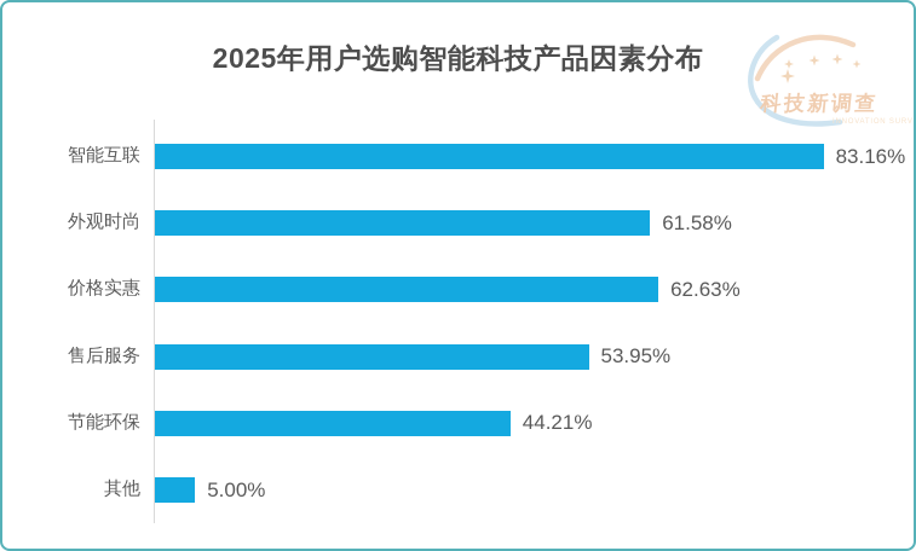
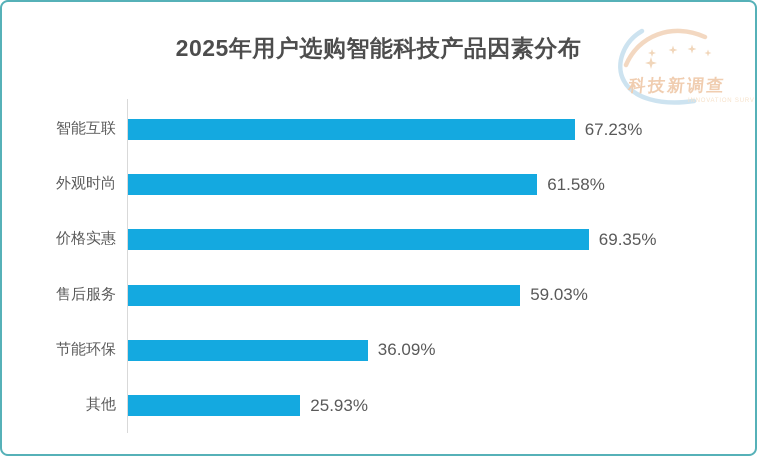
智能互联: 83.16% -> 67.23%
价格实惠: 62.63% -> 69.35%
售后服务: 53.95% -> 59.03%
节能环保: 44.21% -> 36.09%
其他: 5.00% -> 25.93%
